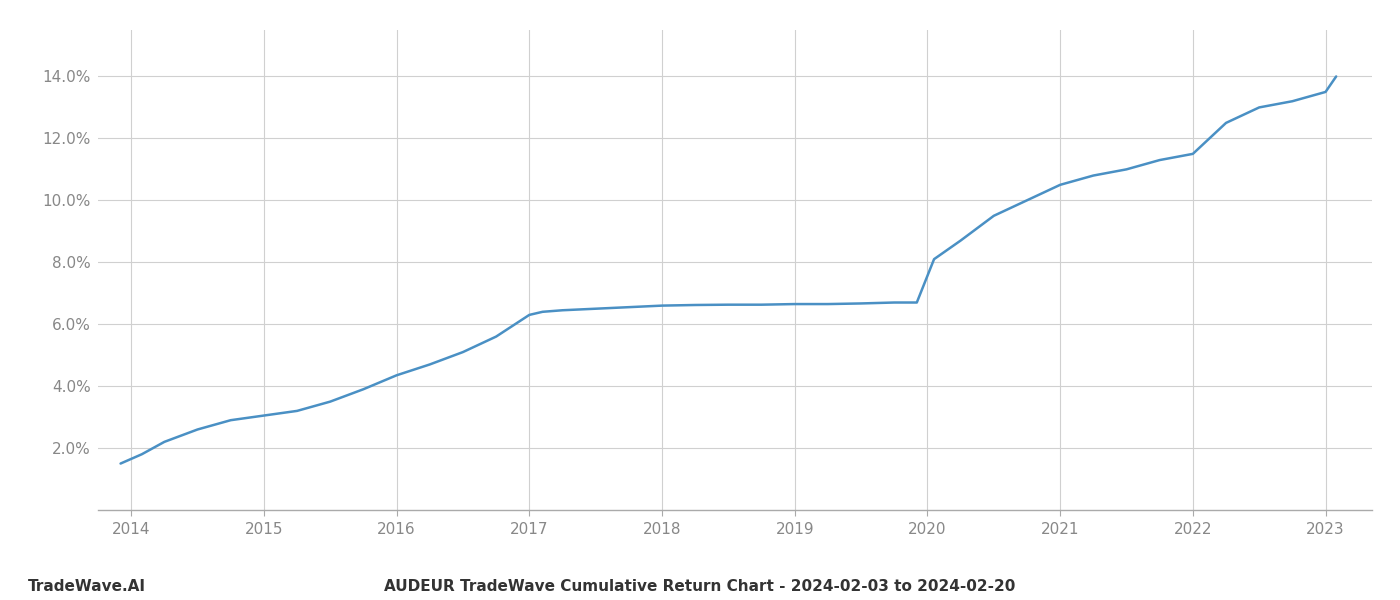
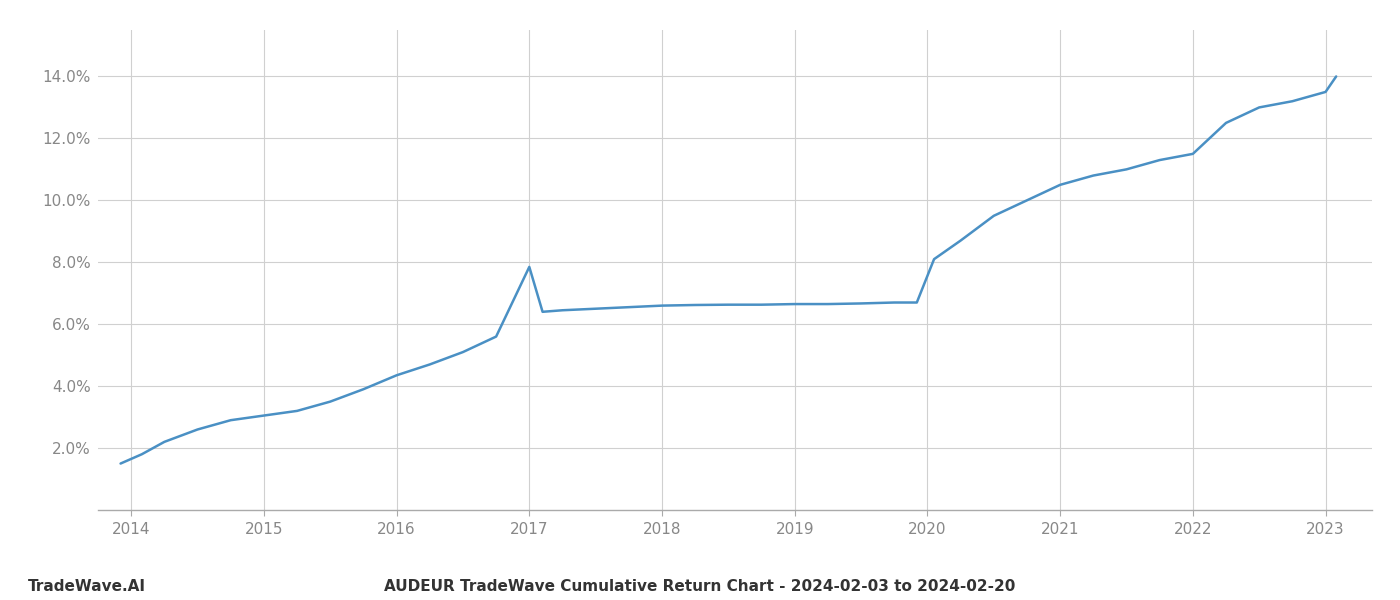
2017: 6.30% -> 7.85%
